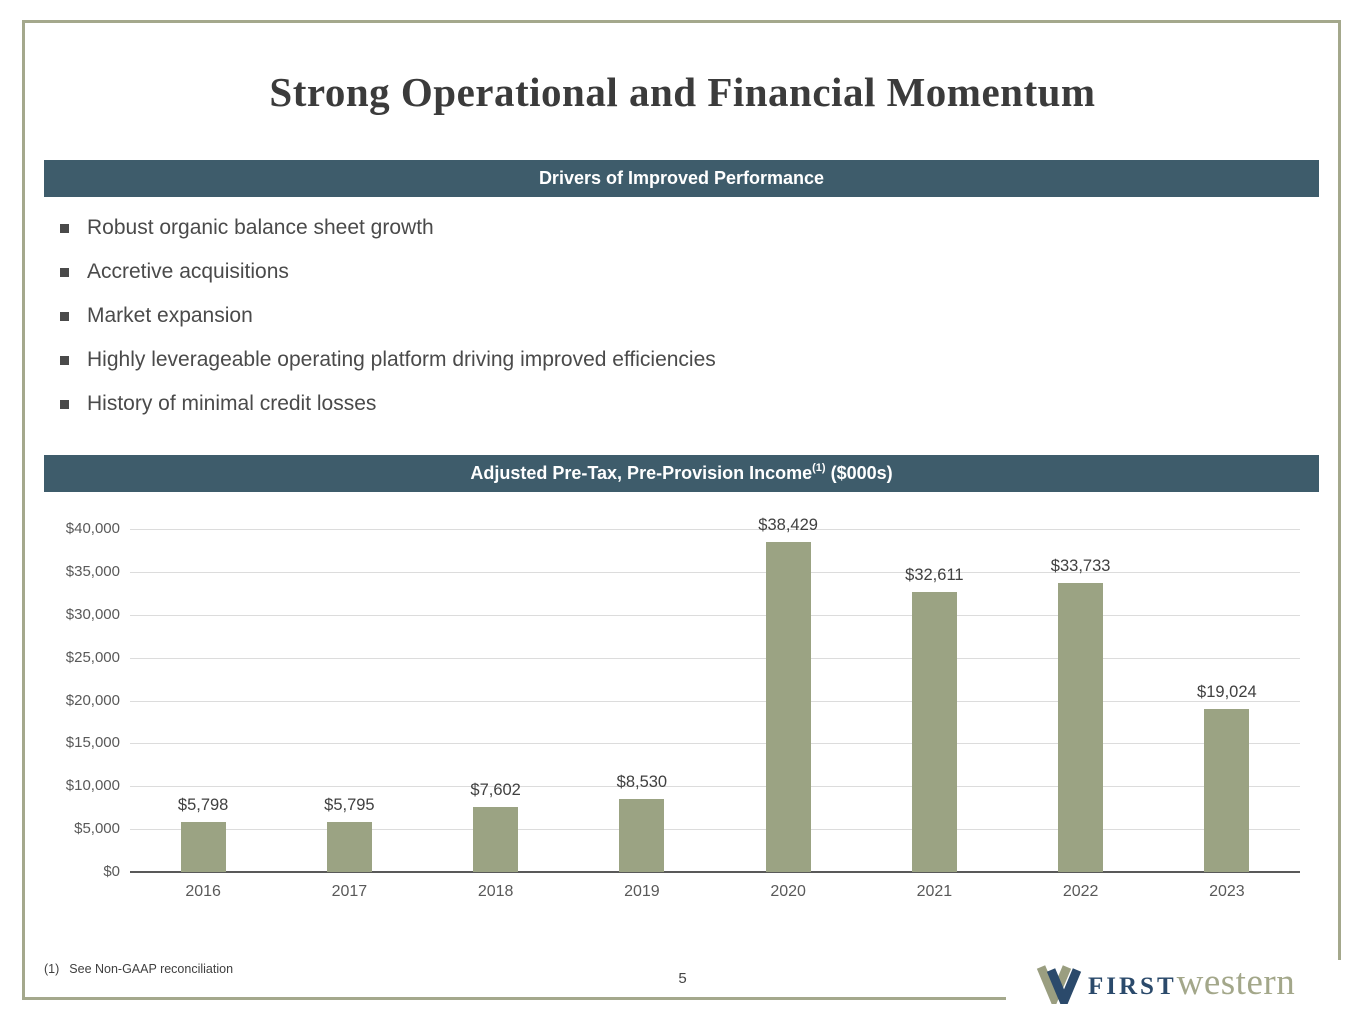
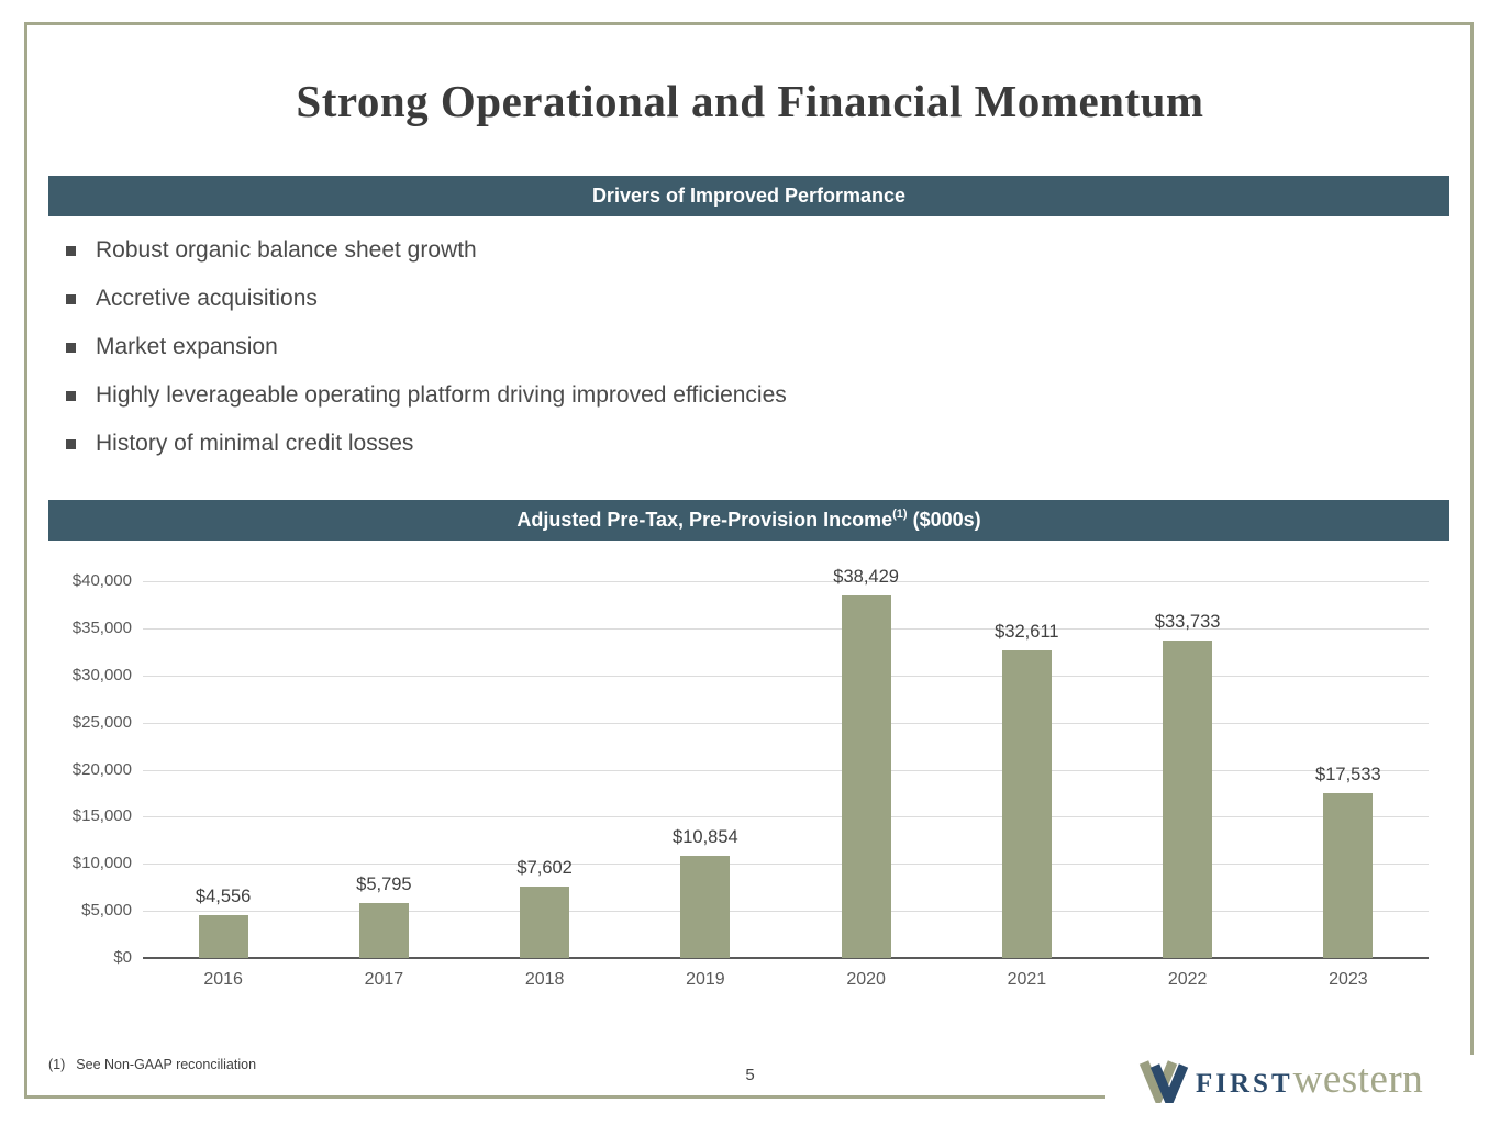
2016: $5,798 -> $4,556
2019: $8,530 -> $10,854
2023: $19,024 -> $17,533
